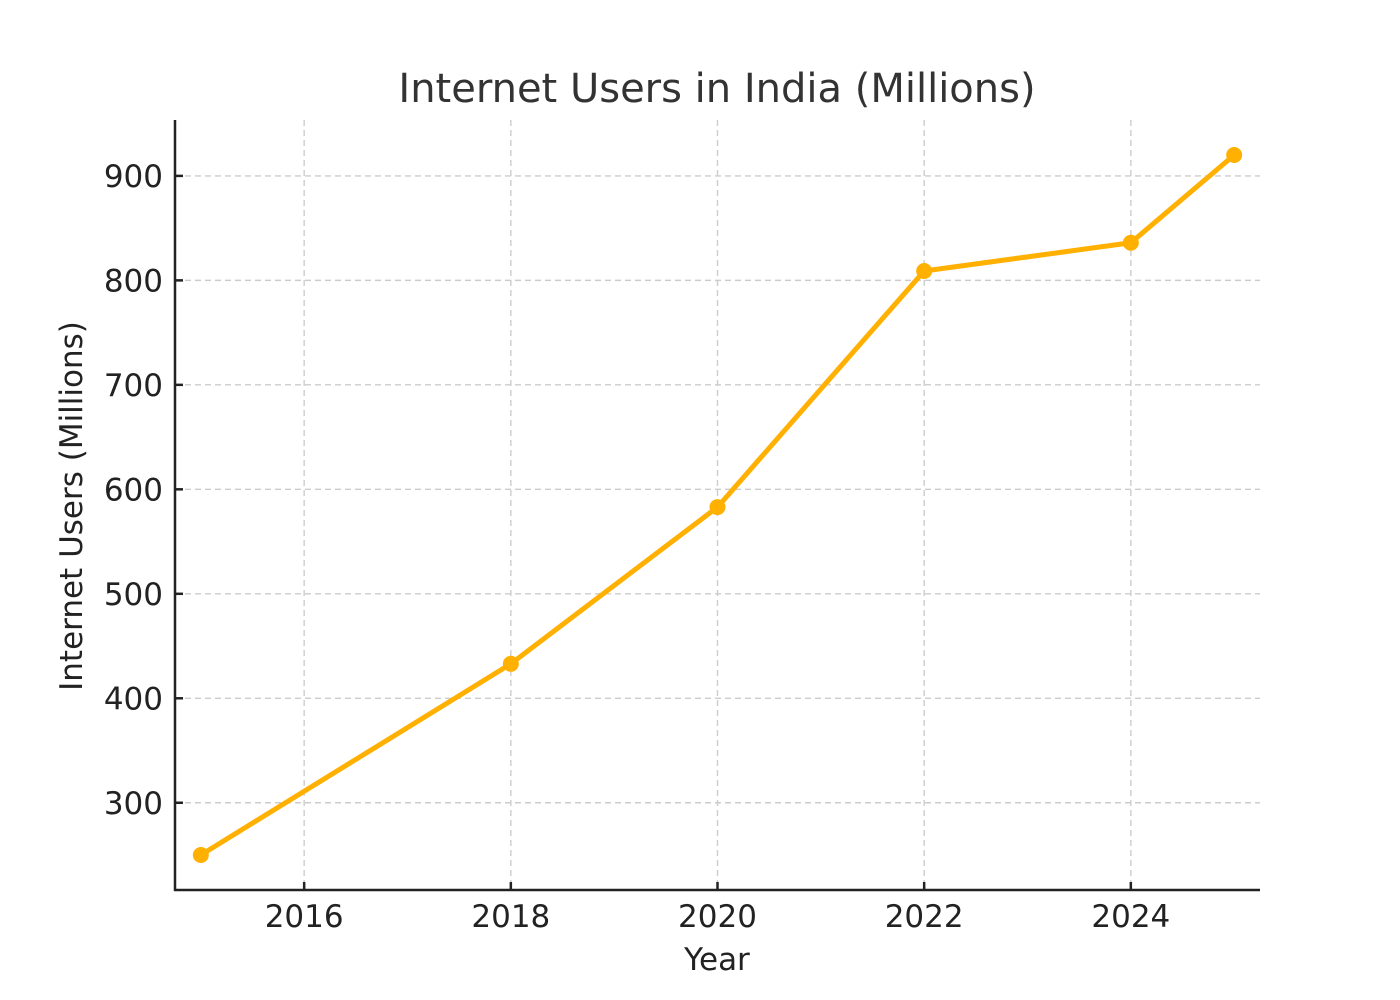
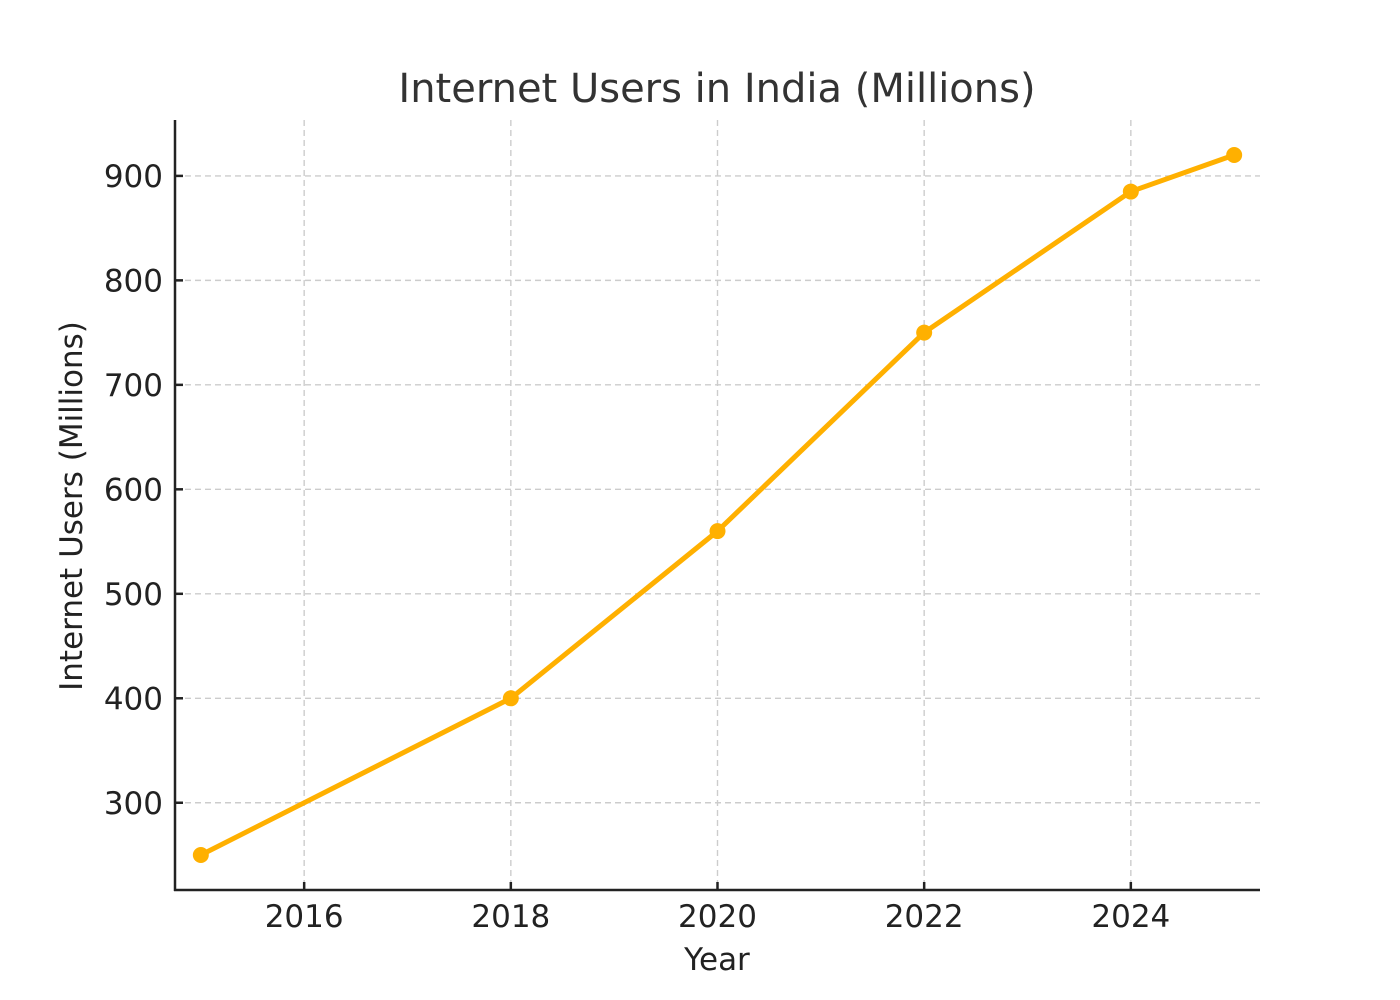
2018: 433 -> 400
2020: 583 -> 560
2022: 809 -> 750
2024: 836 -> 885
